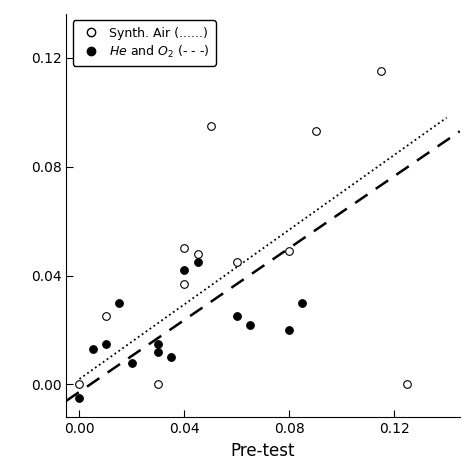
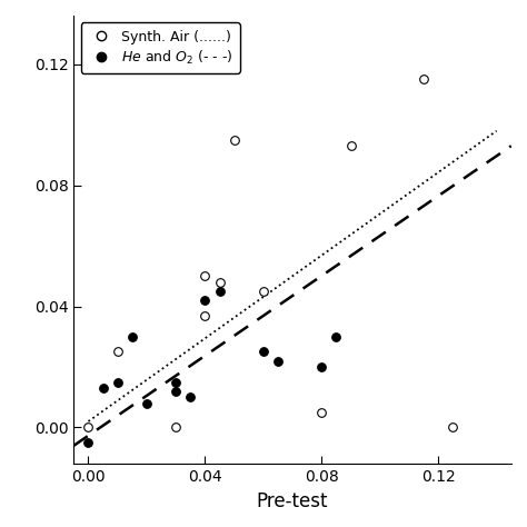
Synth. Air (......)/0.08: 0.049 -> 0.005
